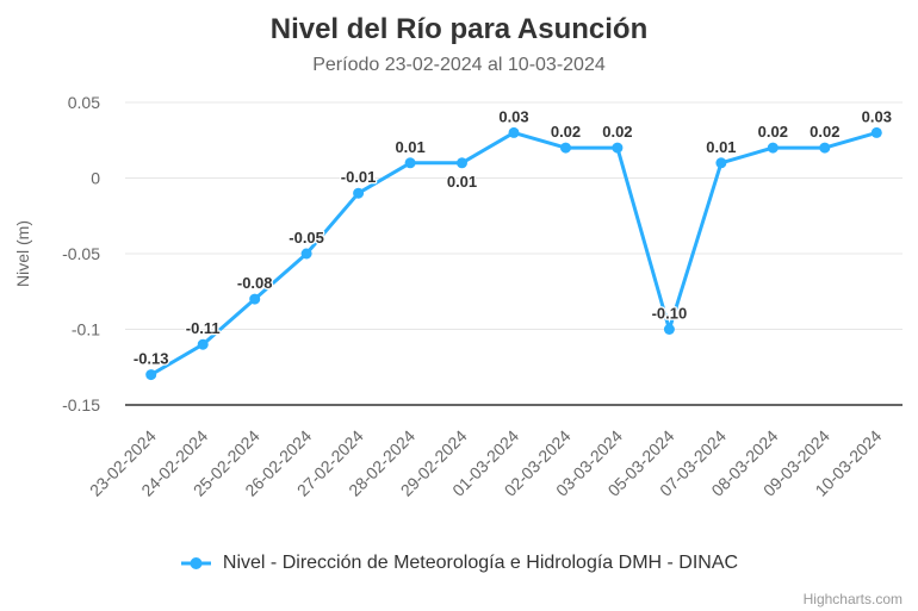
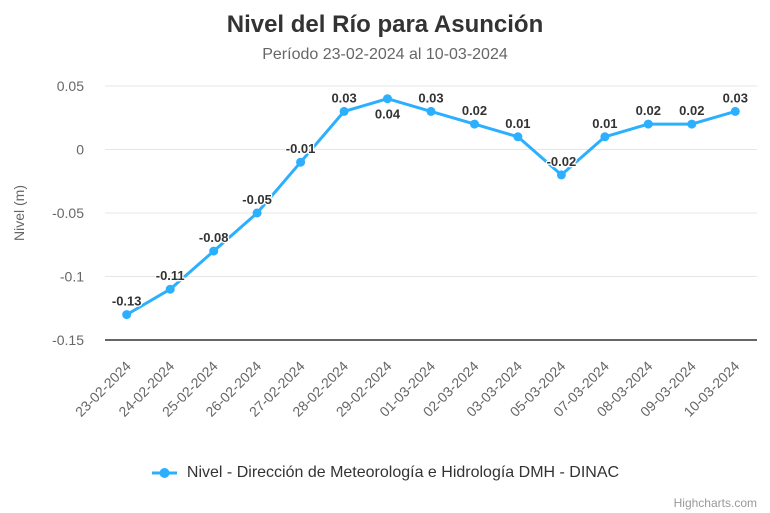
28-02-2024: 0.01 -> 0.03
29-02-2024: 0.01 -> 0.04
03-03-2024: 0.02 -> 0.01
05-03-2024: -0.10 -> -0.02
